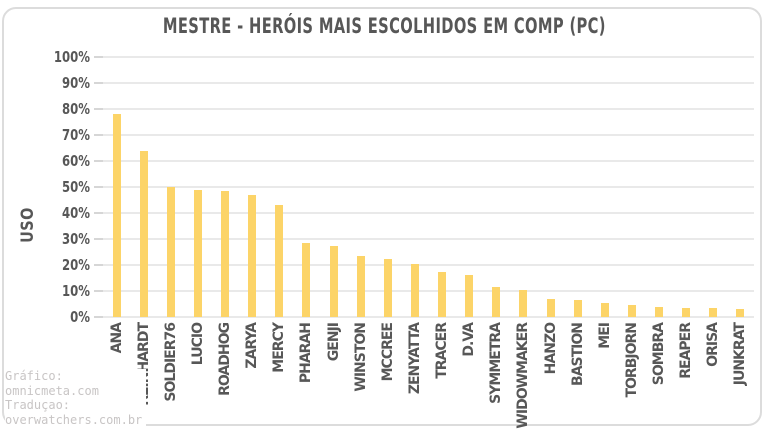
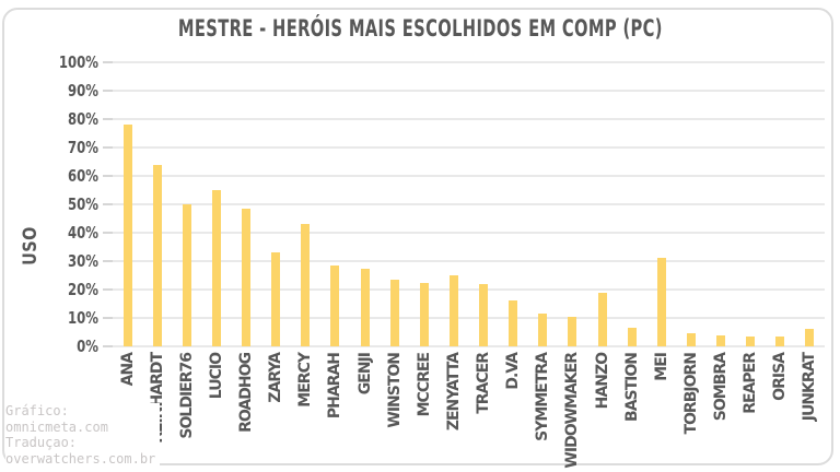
LUCIO: 49% -> 55%
ZARYA: 47% -> 33%
ZENYATTA: 20% -> 25%
TRACER: 18% -> 22%
HANZO: 7% -> 19%
MEI: 6% -> 31%
JUNKRAT: 3% -> 6%
